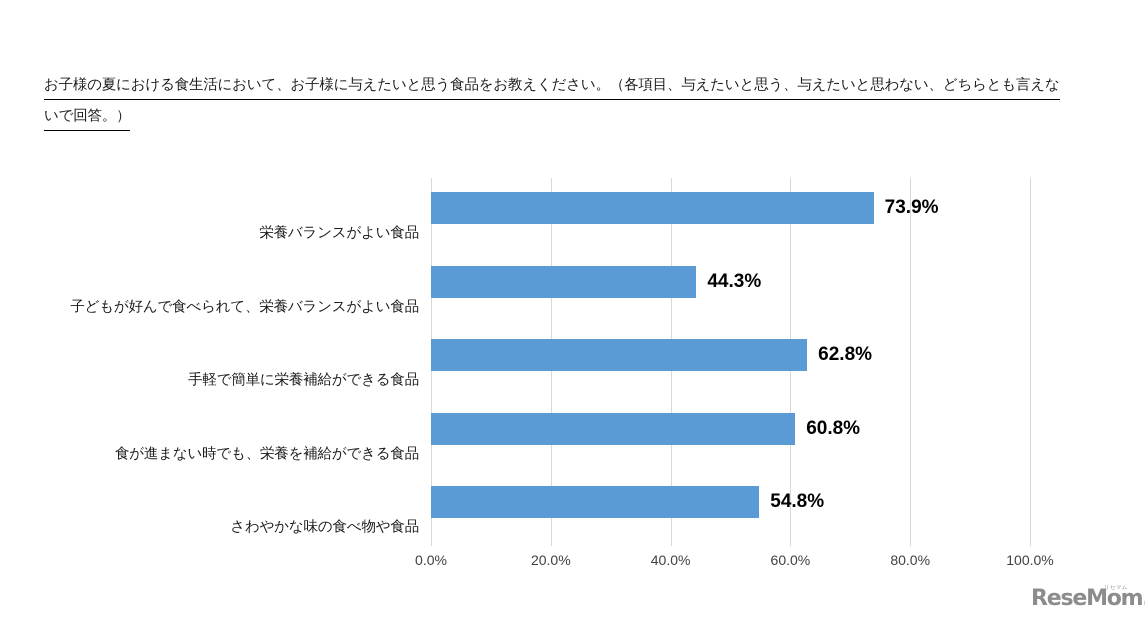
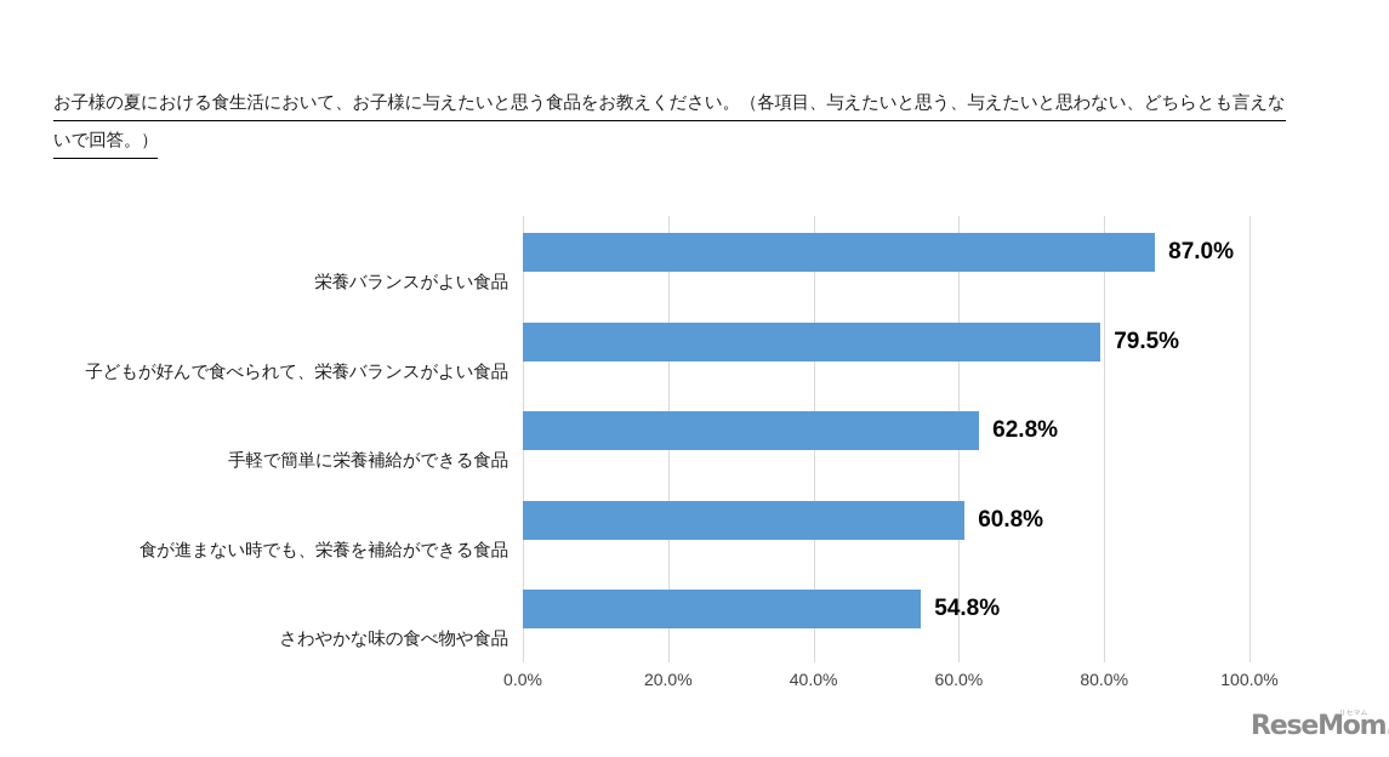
栄養バランスがよい食品: 73.9% -> 87.0%
子どもが好んで食べられて、栄養バランスがよい食品: 44.3% -> 79.5%
